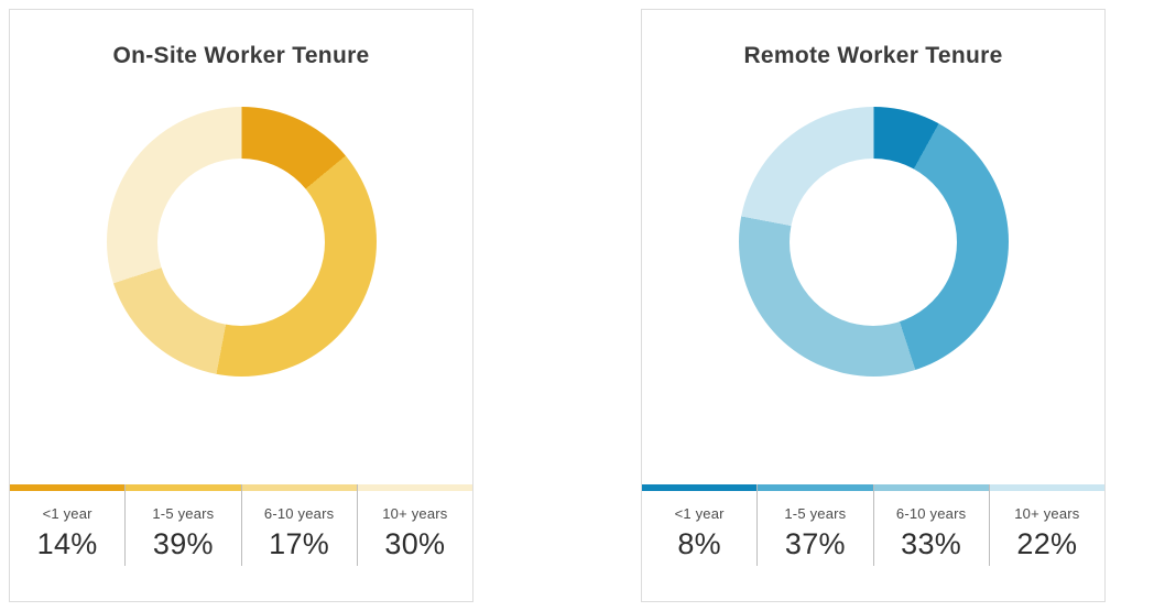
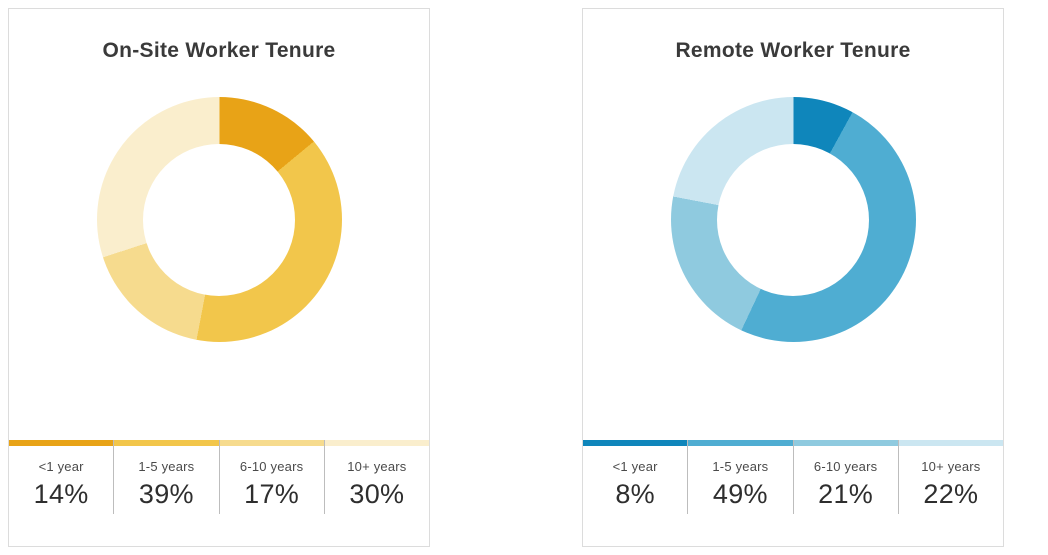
Remote Worker Tenure/1-5 years: 37% -> 49%
Remote Worker Tenure/6-10 years: 33% -> 21%
